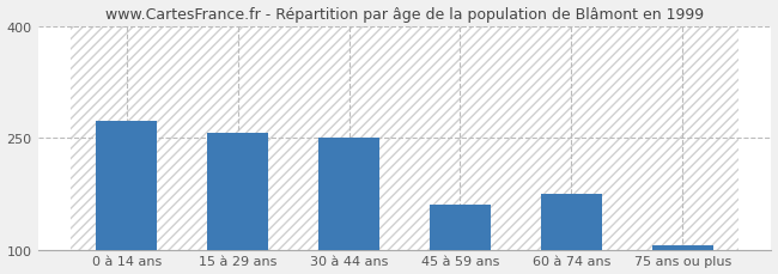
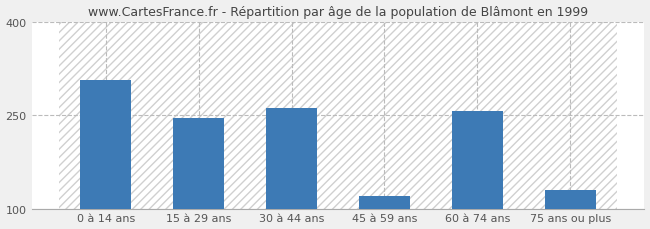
0 à 14 ans: 272 -> 306
15 à 29 ans: 257 -> 246
30 à 44 ans: 250 -> 262
45 à 59 ans: 160 -> 120
60 à 74 ans: 175 -> 256
75 ans ou plus: 105 -> 130
